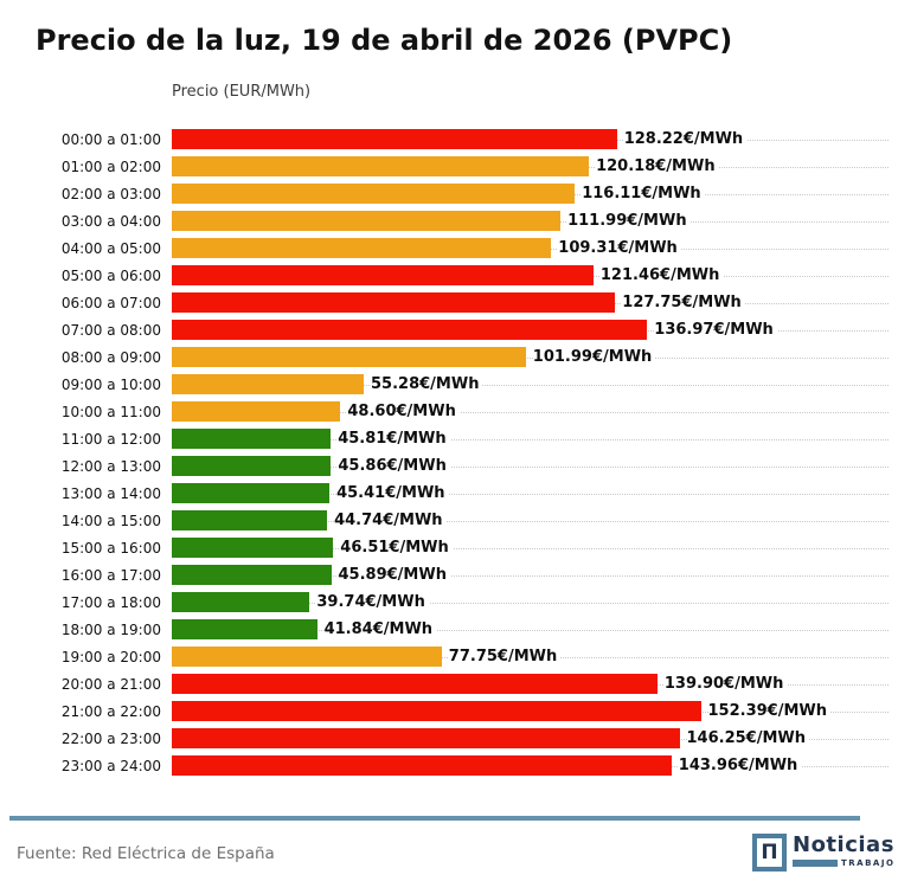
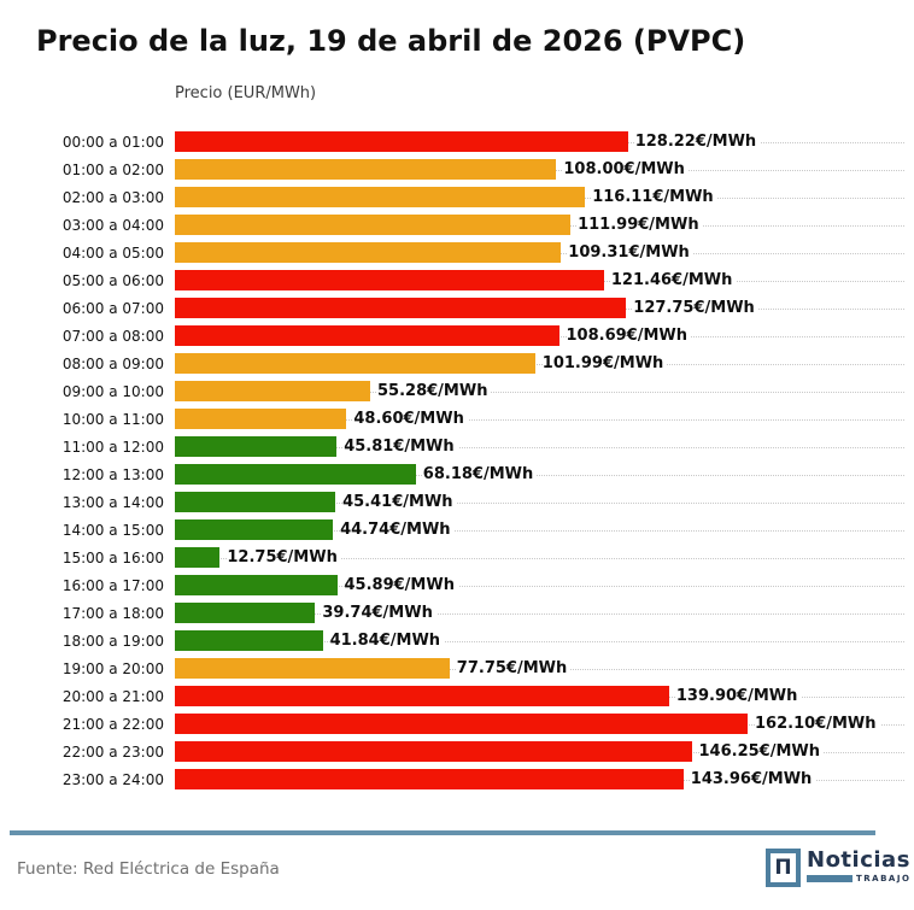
01:00 a 02:00: 120.18 -> 108.00
07:00 a 08:00: 136.97 -> 108.69
12:00 a 13:00: 45.86 -> 68.18
15:00 a 16:00: 46.51 -> 12.75
21:00 a 22:00: 152.39 -> 162.10
